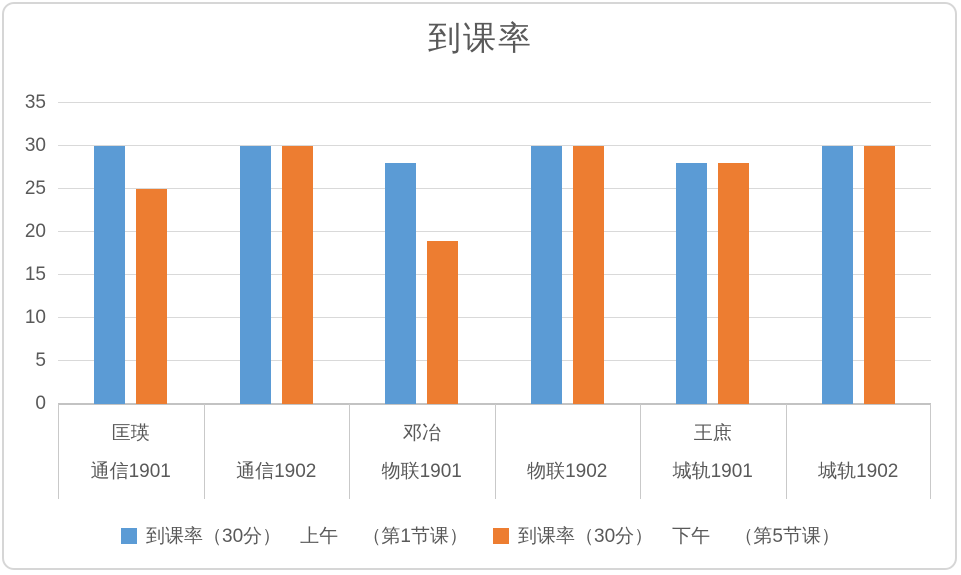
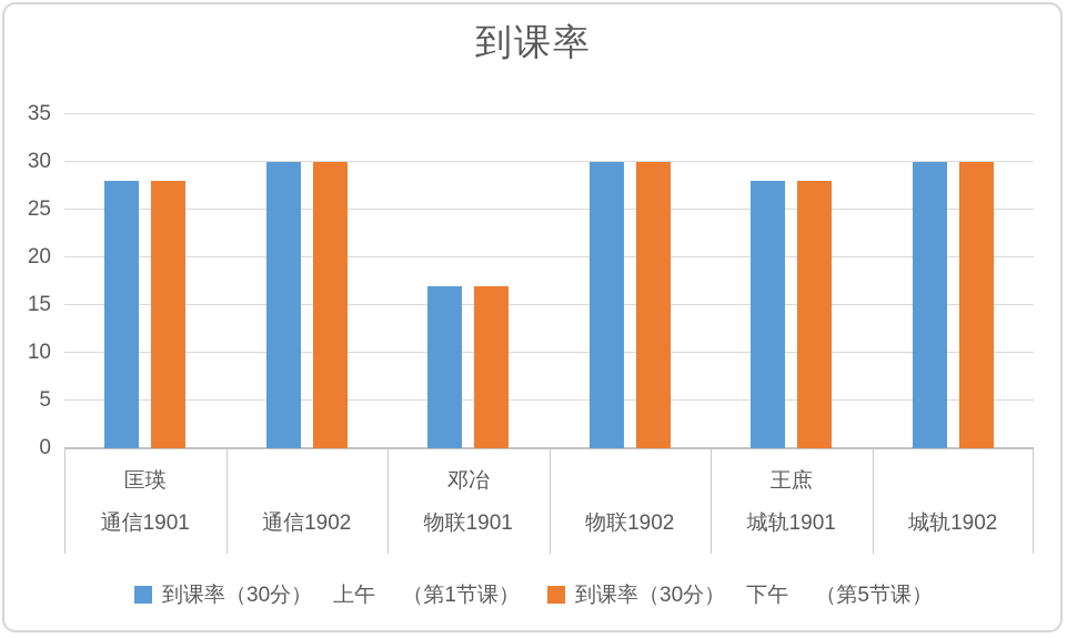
到课率（30分） 上午 （第1节课）/通信1901: 30 -> 28
到课率（30分） 下午 （第5节课）/通信1901: 25 -> 28
到课率（30分） 上午 （第1节课）/物联1901: 28 -> 17
到课率（30分） 下午 （第5节课）/物联1901: 19 -> 17
